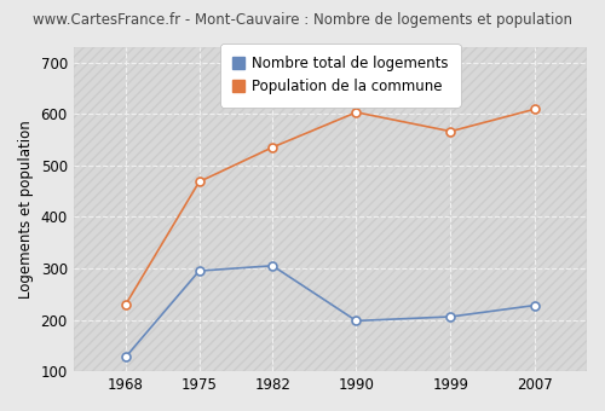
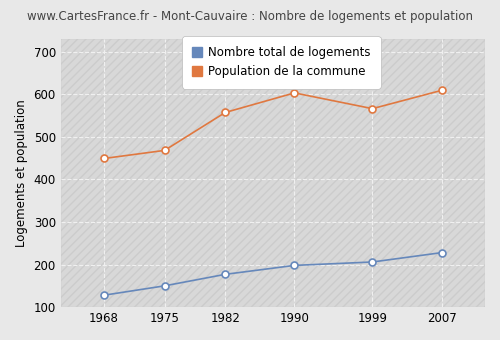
Population de la commune/1968: 230 -> 449
Nombre total de logements/1975: 295 -> 150
Nombre total de logements/1982: 305 -> 177
Population de la commune/1982: 535 -> 557
